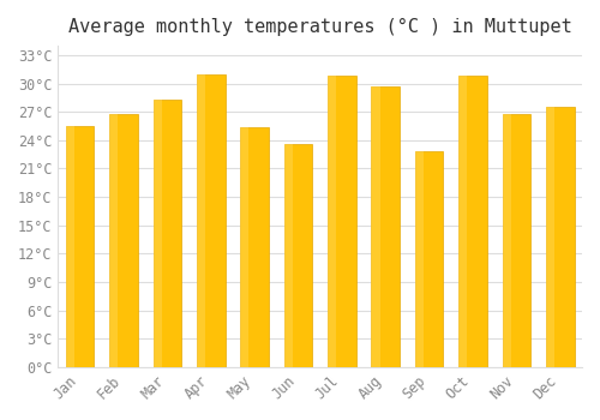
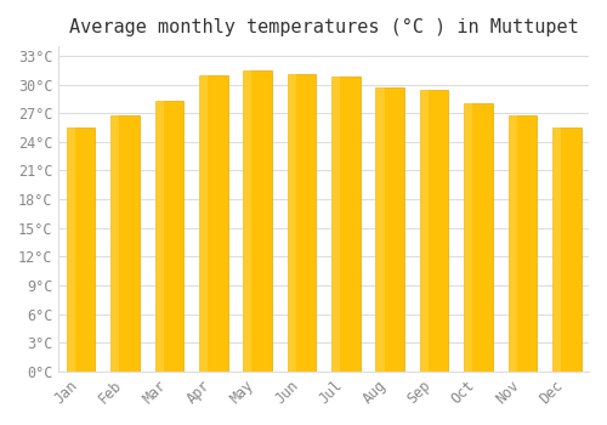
May: 25.4°C -> 31.5°C
Jun: 23.6°C -> 31.1°C
Sep: 22.8°C -> 29.5°C
Oct: 30.8°C -> 28.0°C
Dec: 27.6°C -> 25.5°C
